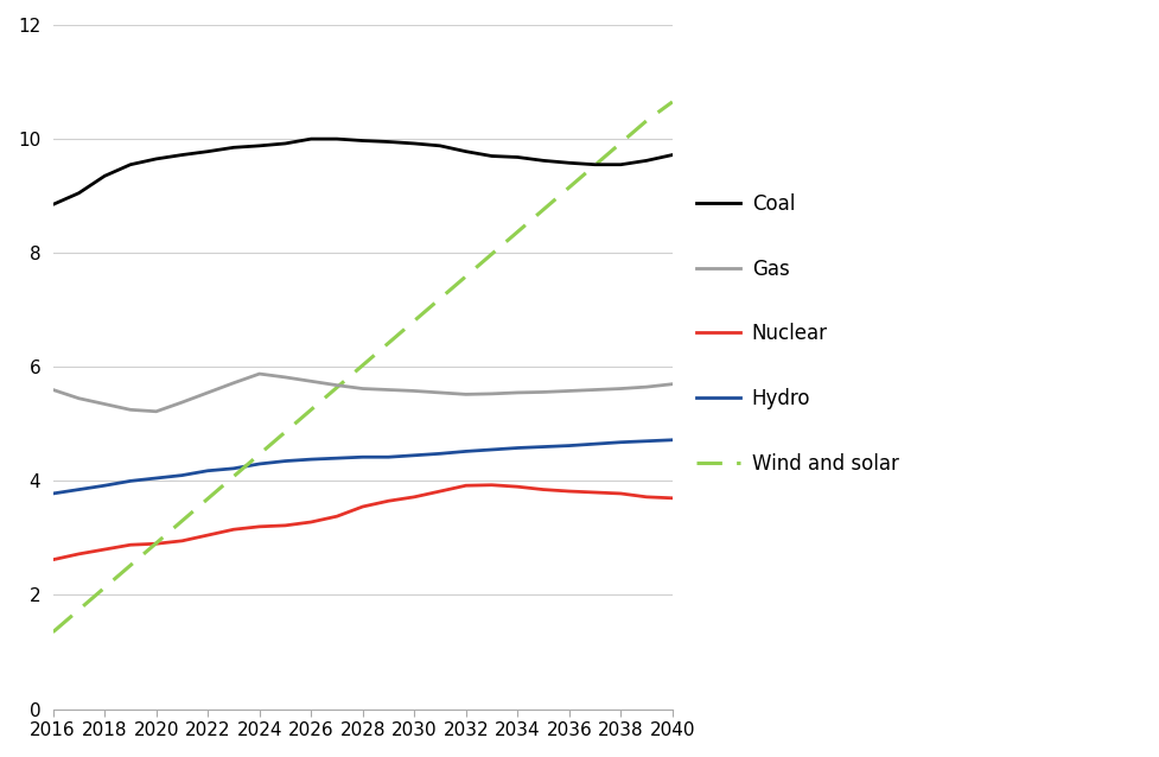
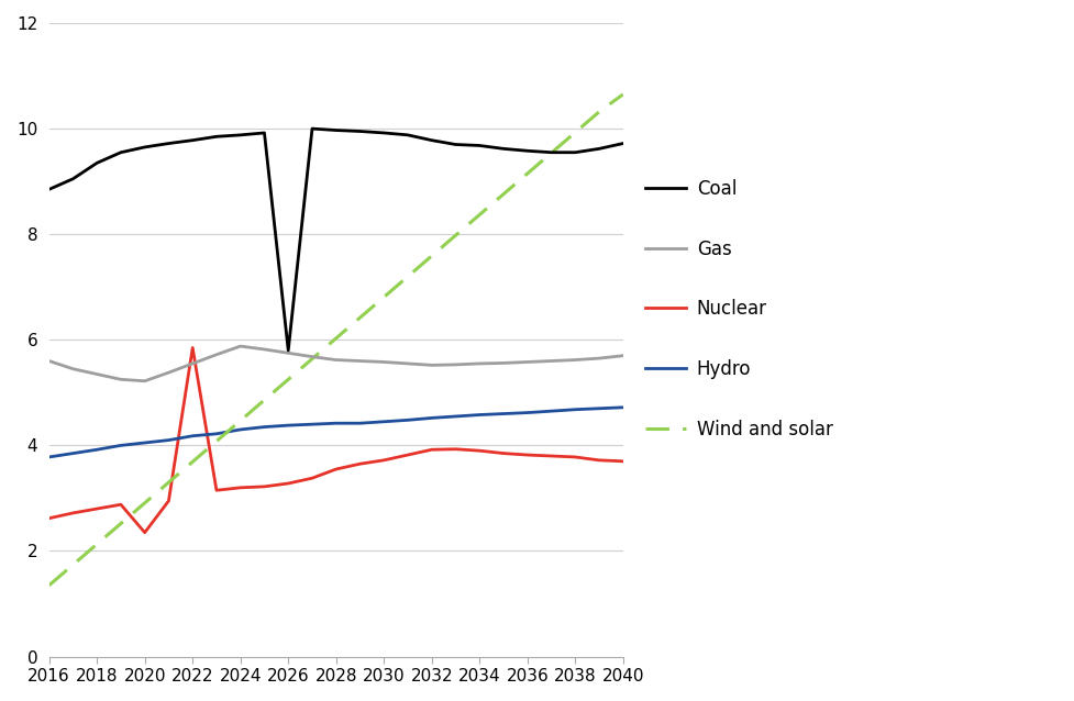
Nuclear/2020: 2.90 -> 2.35
Nuclear/2022: 3.05 -> 5.85
Coal/2026: 10.00 -> 5.80
